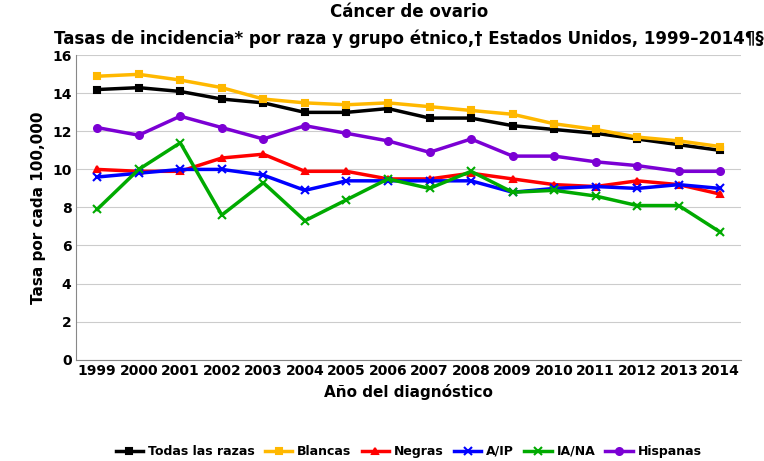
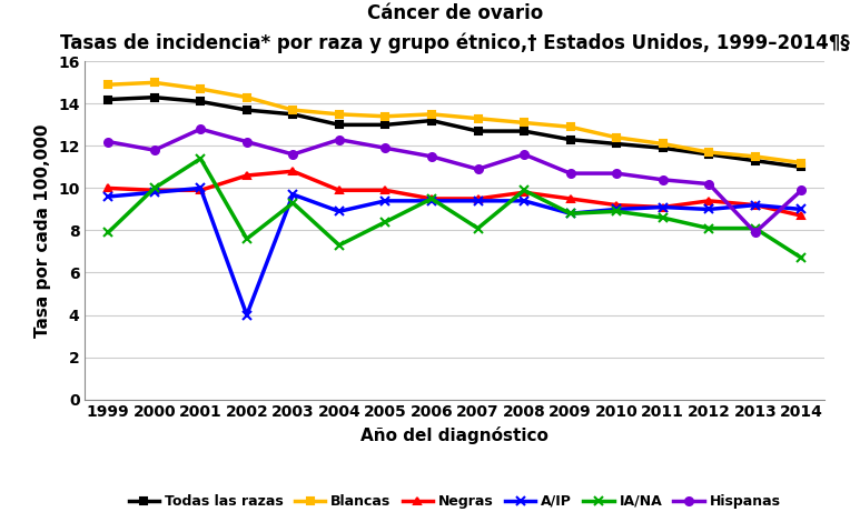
A/IP/2002: 10.0 -> 4.0
IA/NA/2007: 9.0 -> 8.1
Hispanas/2013: 9.9 -> 7.9
